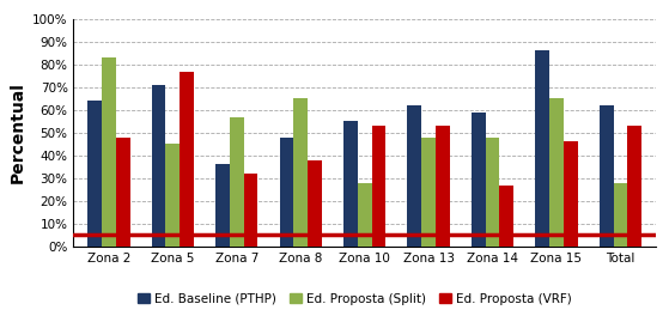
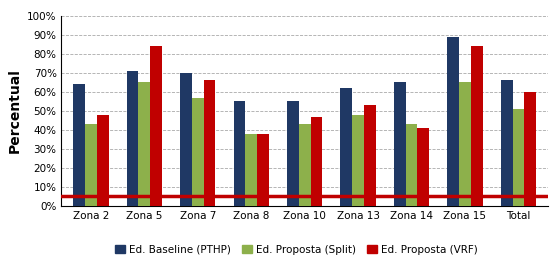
Ed. Proposta (Split)/Zona 2: 83% -> 43%
Ed. Proposta (Split)/Zona 5: 45% -> 65%
Ed. Proposta (VRF)/Zona 5: 77% -> 84%
Ed. Baseline (PTHP)/Zona 7: 36% -> 70%
Ed. Proposta (VRF)/Zona 7: 32% -> 66%
Ed. Baseline (PTHP)/Zona 8: 48% -> 55%
Ed. Proposta (Split)/Zona 8: 65% -> 38%
Ed. Proposta (Split)/Zona 10: 28% -> 43%
Ed. Proposta (VRF)/Zona 10: 53% -> 47%
Ed. Baseline (PTHP)/Zona 14: 59% -> 65%
Ed. Proposta (Split)/Zona 14: 48% -> 43%
Ed. Proposta (VRF)/Zona 14: 27% -> 41%
Ed. Baseline (PTHP)/Zona 15: 86% -> 89%
Ed. Proposta (VRF)/Zona 15: 46% -> 84%
Ed. Baseline (PTHP)/Total: 62% -> 66%
Ed. Proposta (Split)/Total: 28% -> 51%
Ed. Proposta (VRF)/Total: 53% -> 60%
